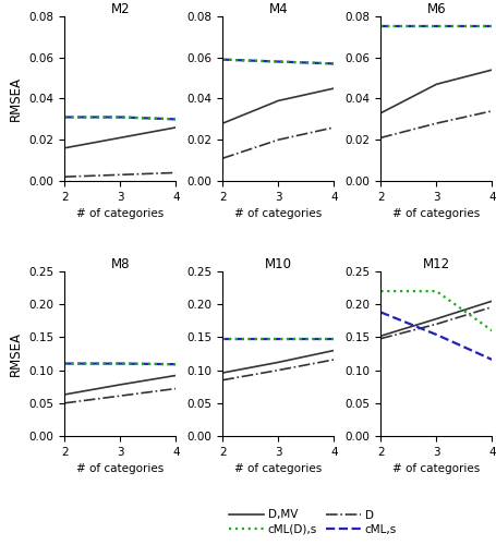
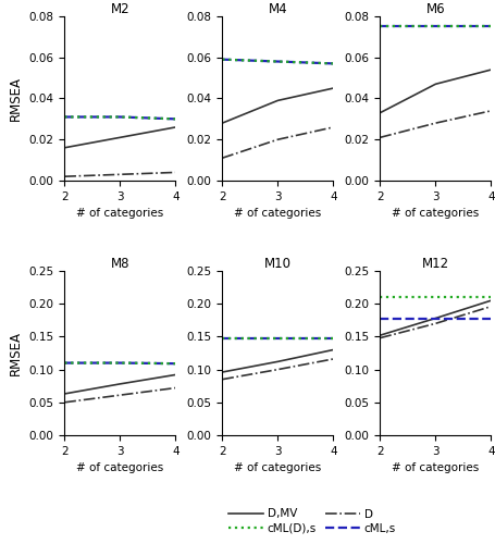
M12/cML,s/2: 0.188 -> 0.178
M12/cML(D),s/2: 0.22 -> 0.21
M12/cML,s/3: 0.154 -> 0.178
M12/cML(D),s/3: 0.22 -> 0.21
M12/cML,s/4: 0.116 -> 0.178
M12/cML(D),s/4: 0.16 -> 0.21
